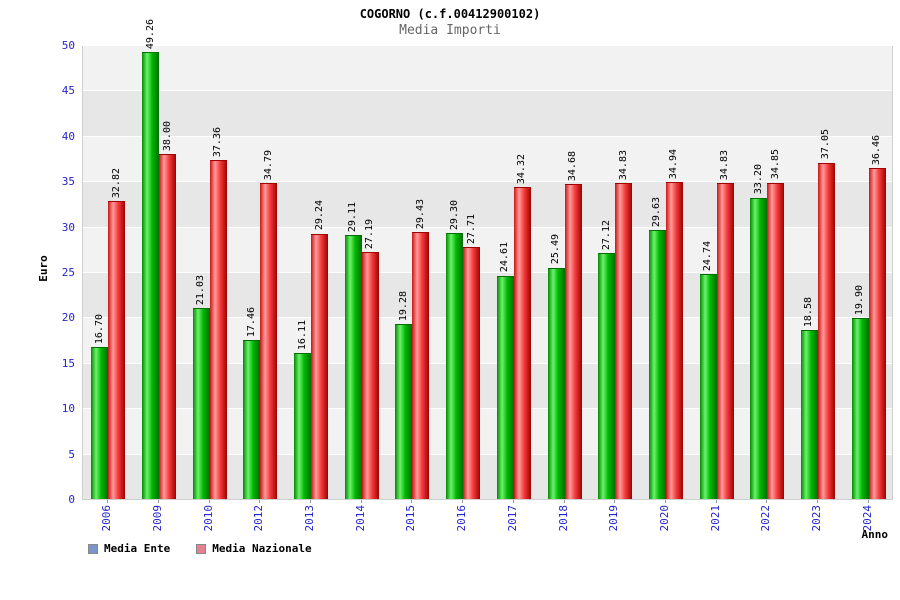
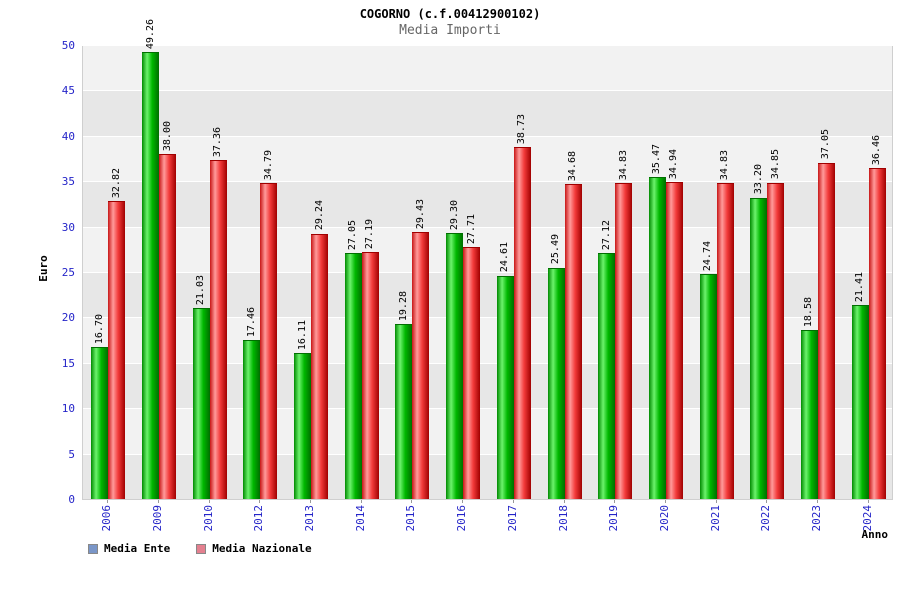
Media Ente/2014: 29.11 -> 27.05
Media Nazionale/2017: 34.32 -> 38.73
Media Ente/2020: 29.63 -> 35.47
Media Ente/2024: 19.90 -> 21.41
